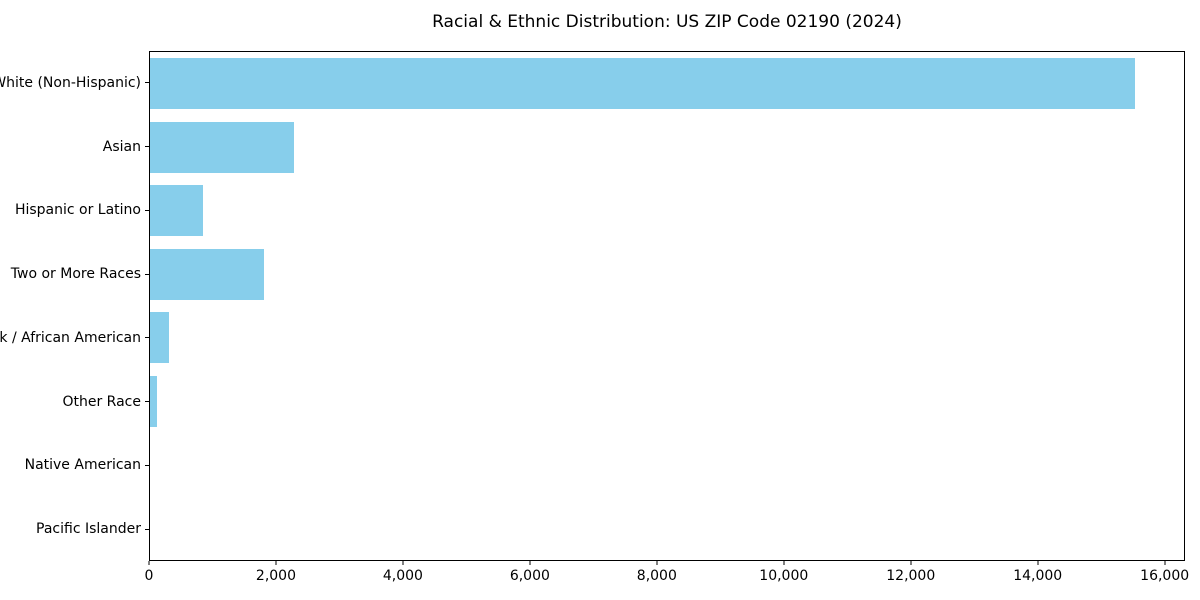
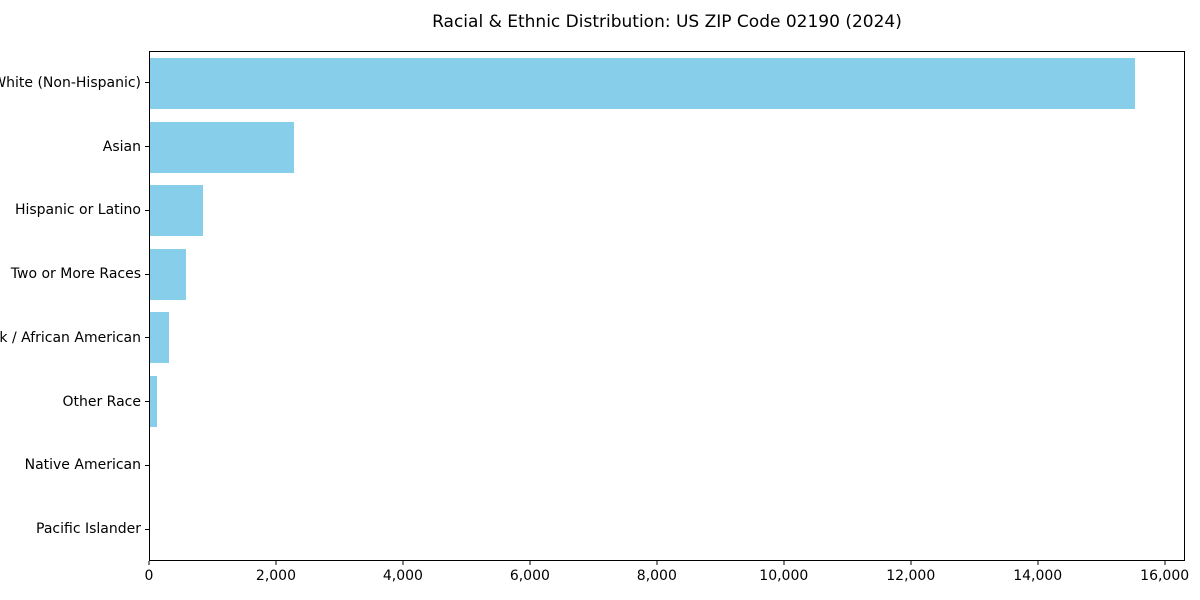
Two or More Races: 1800 -> 600
